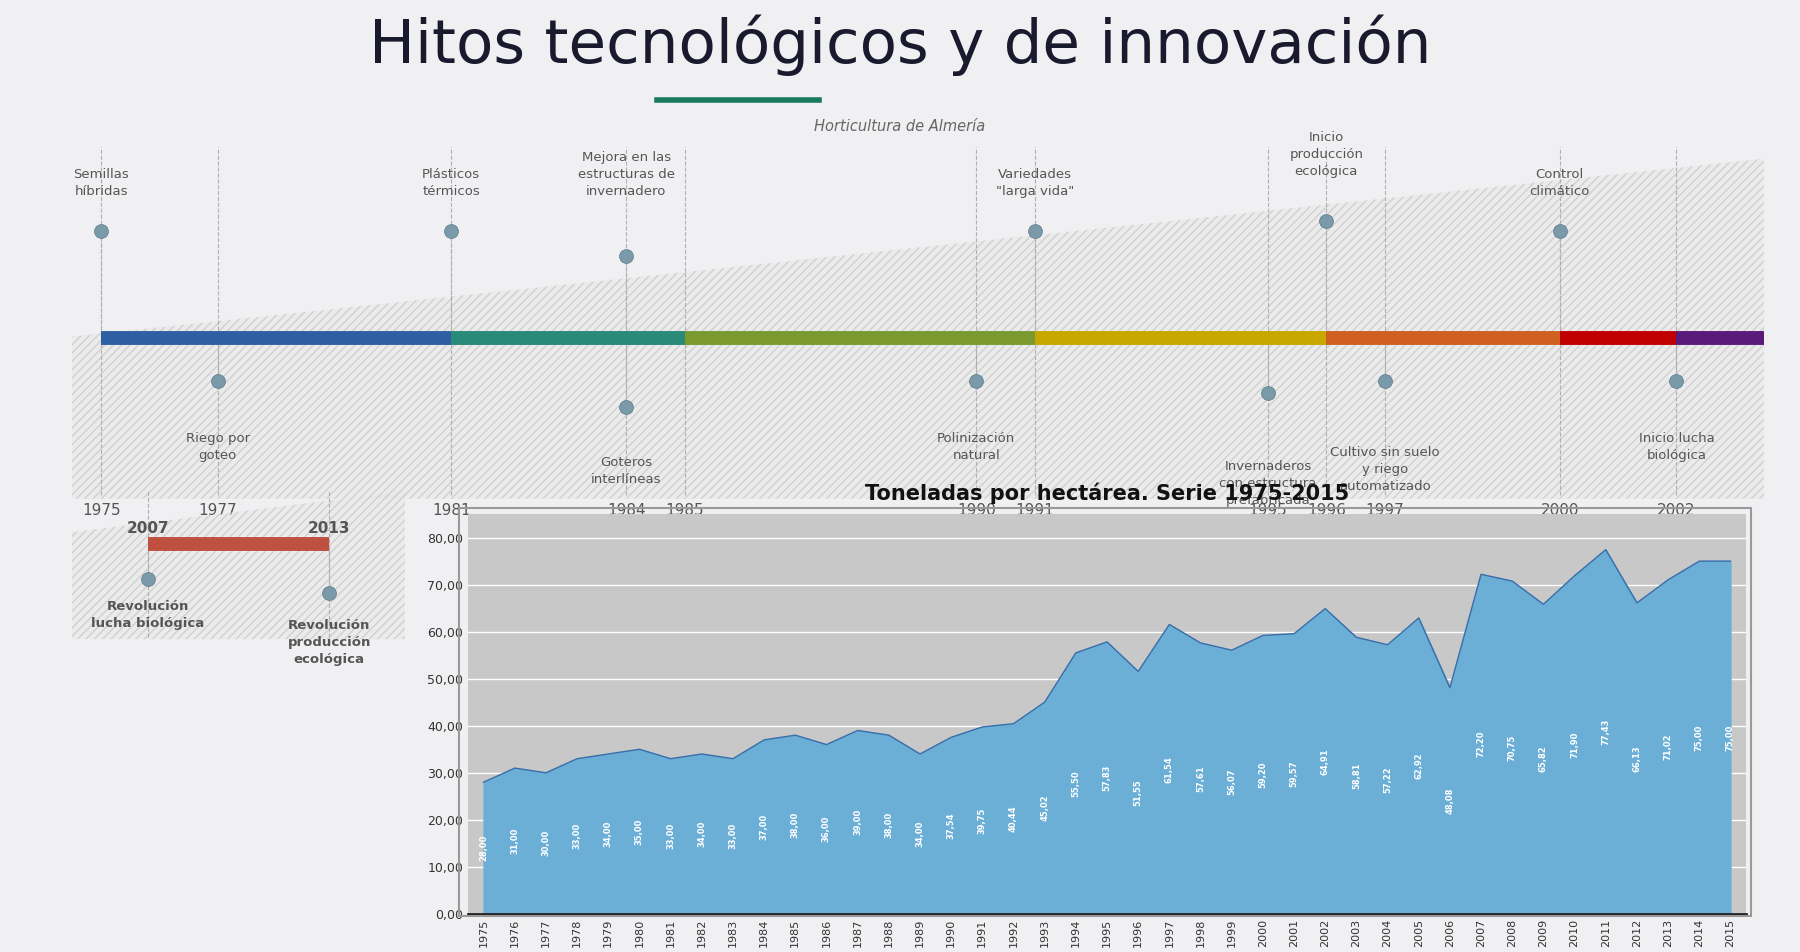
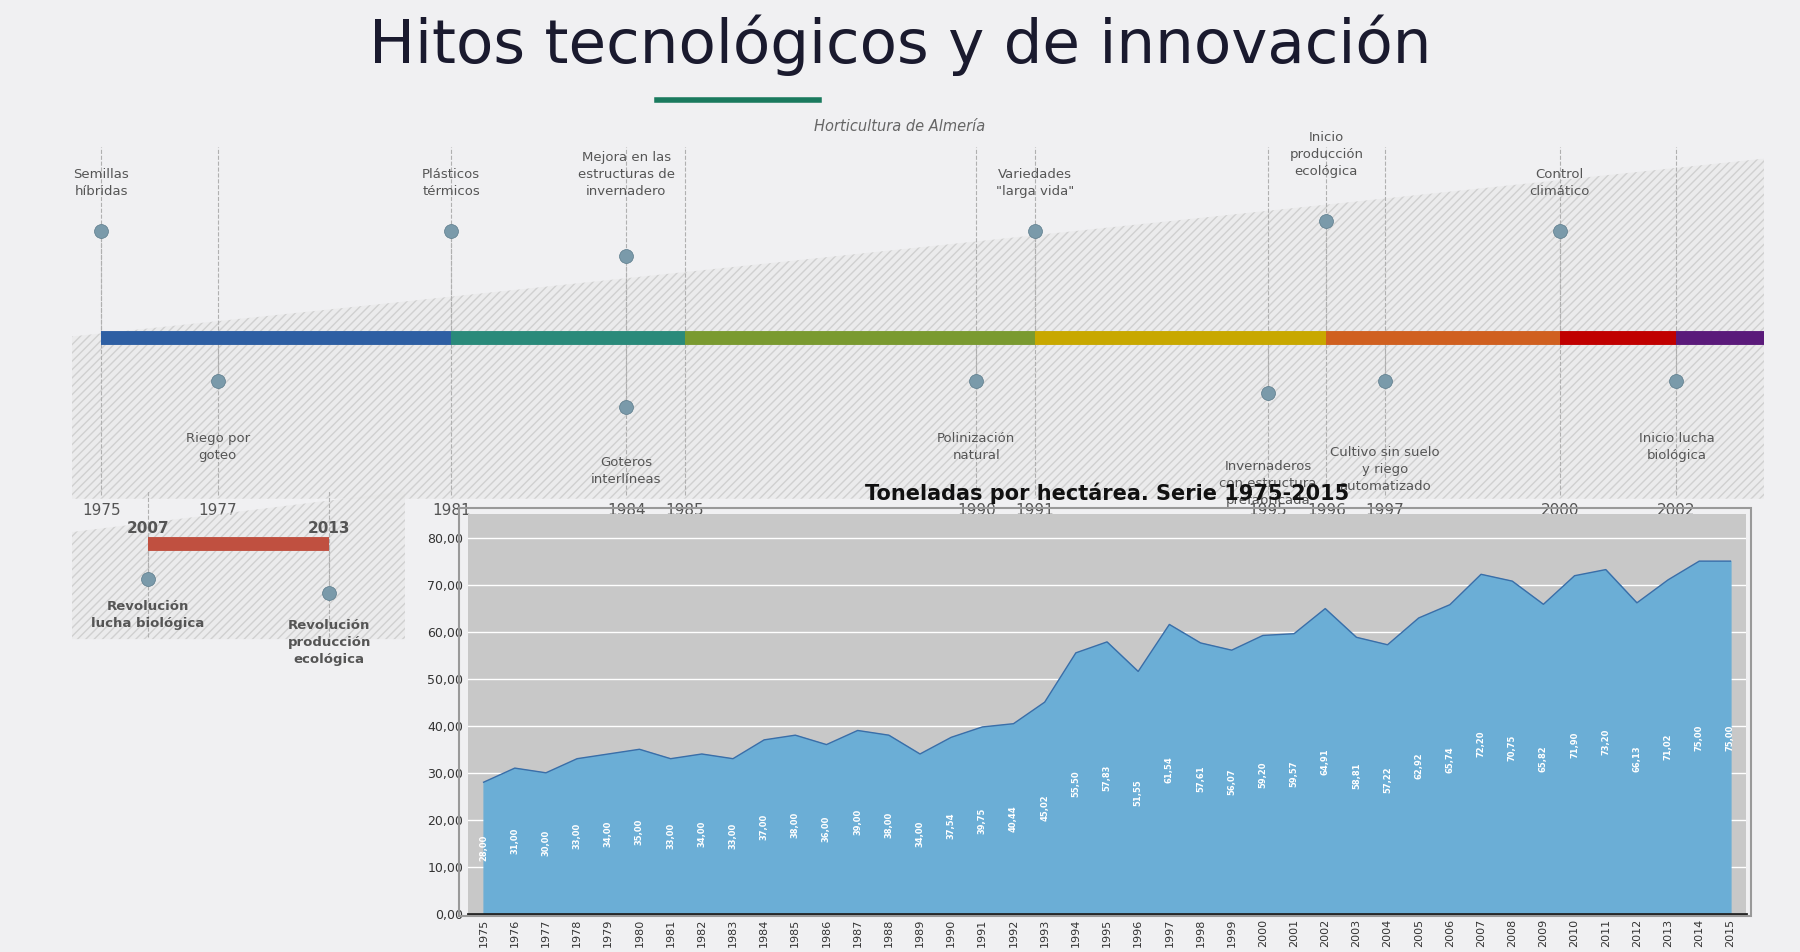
2006: 48,08 -> 65,74
2011: 77,43 -> 73,20
